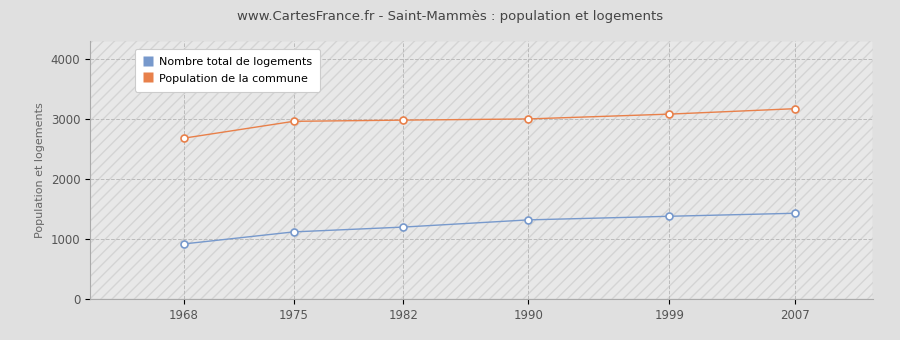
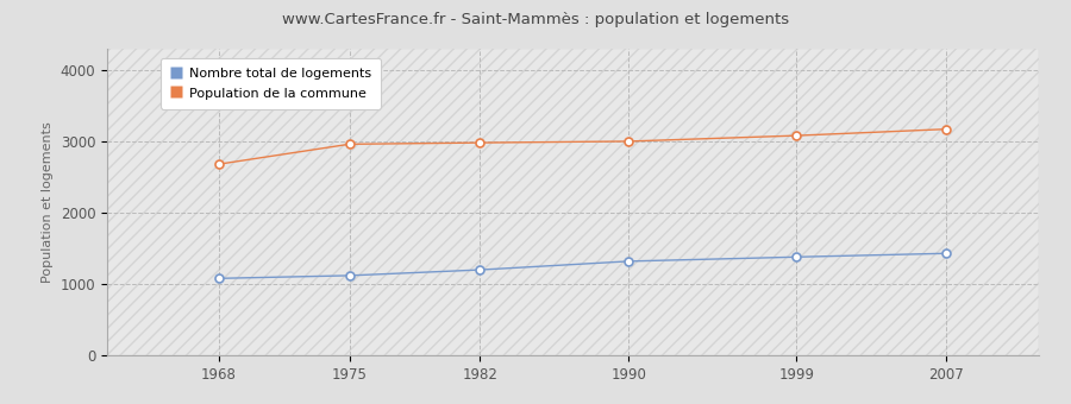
Nombre total de logements/1968: 920 -> 1080
